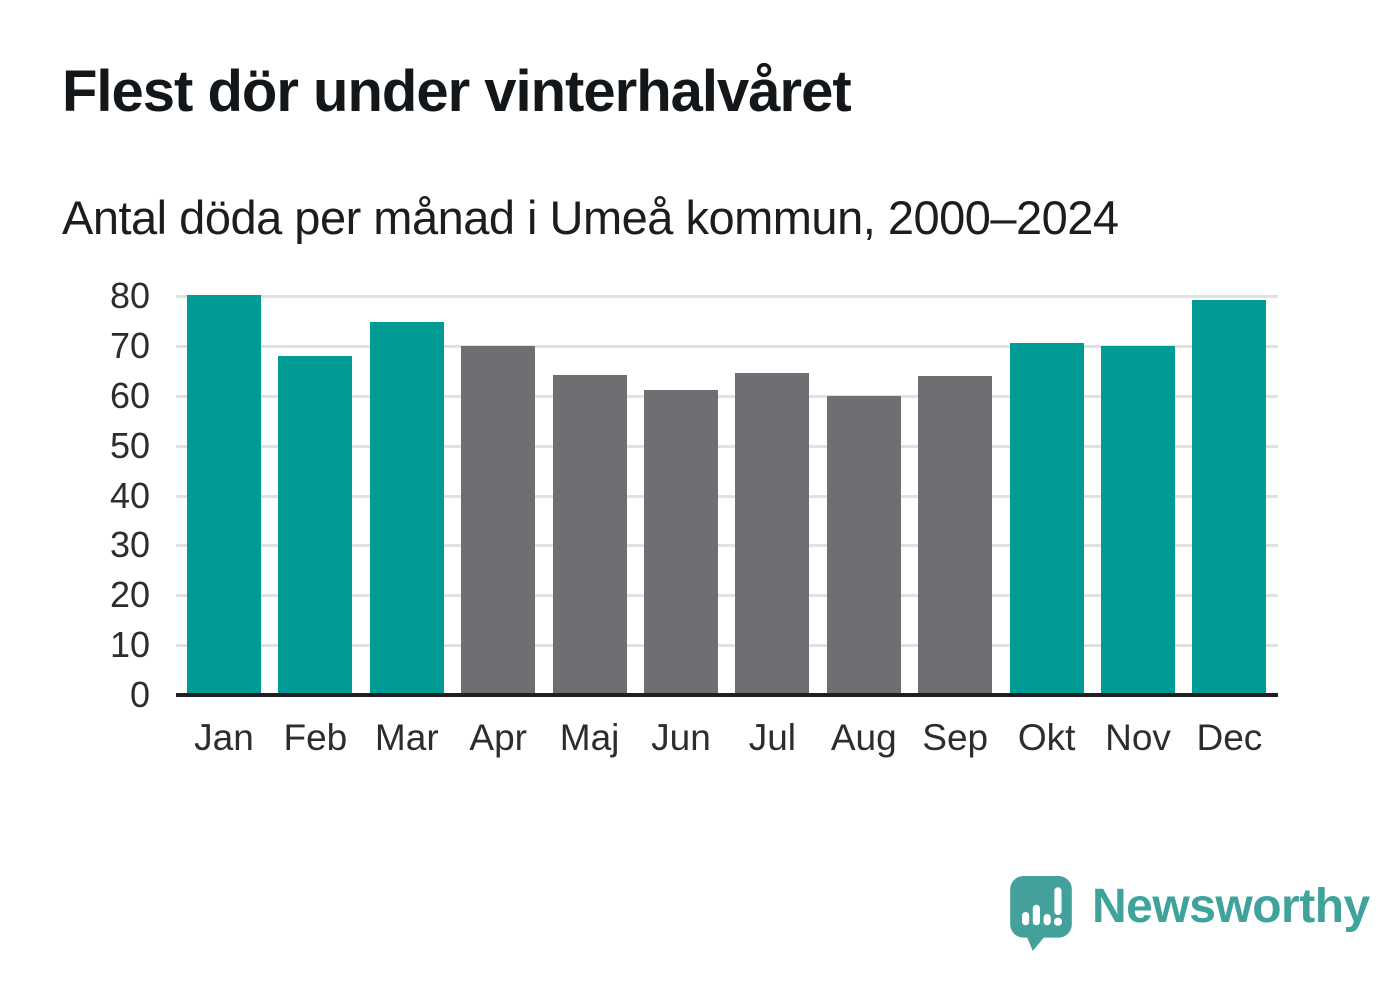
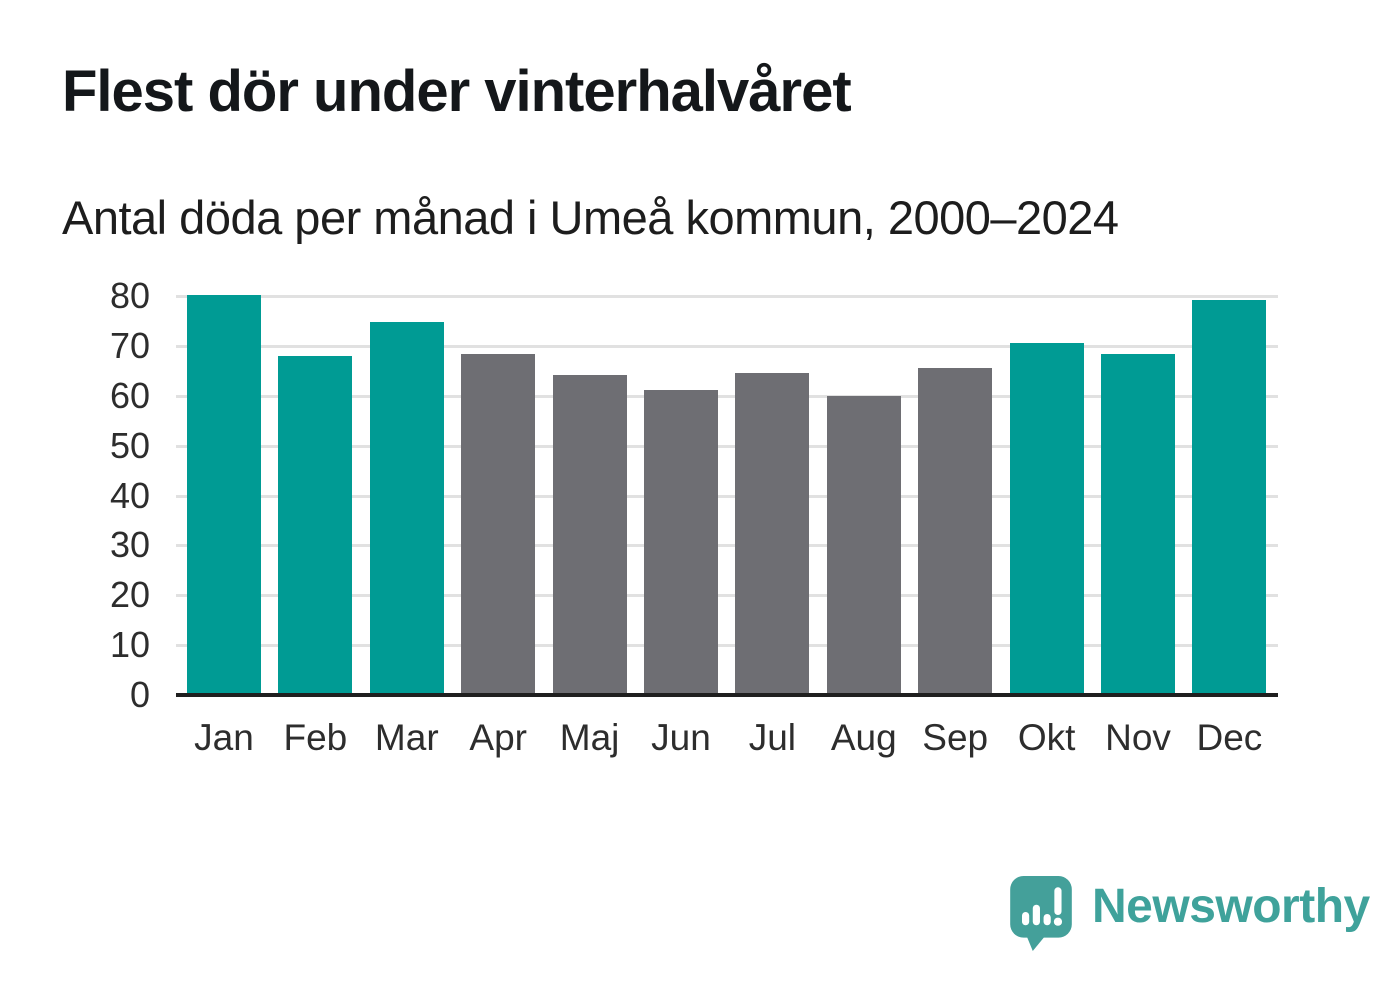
Apr: 70 -> 68
Sep: 64 -> 66
Nov: 70 -> 68
